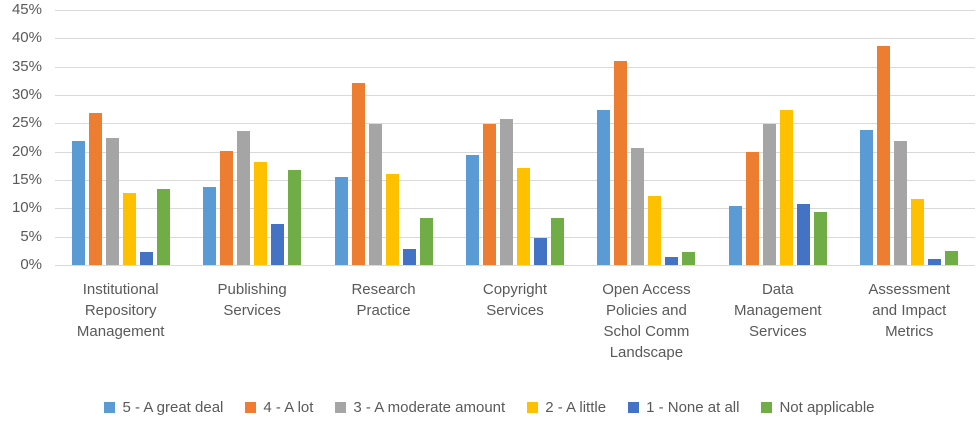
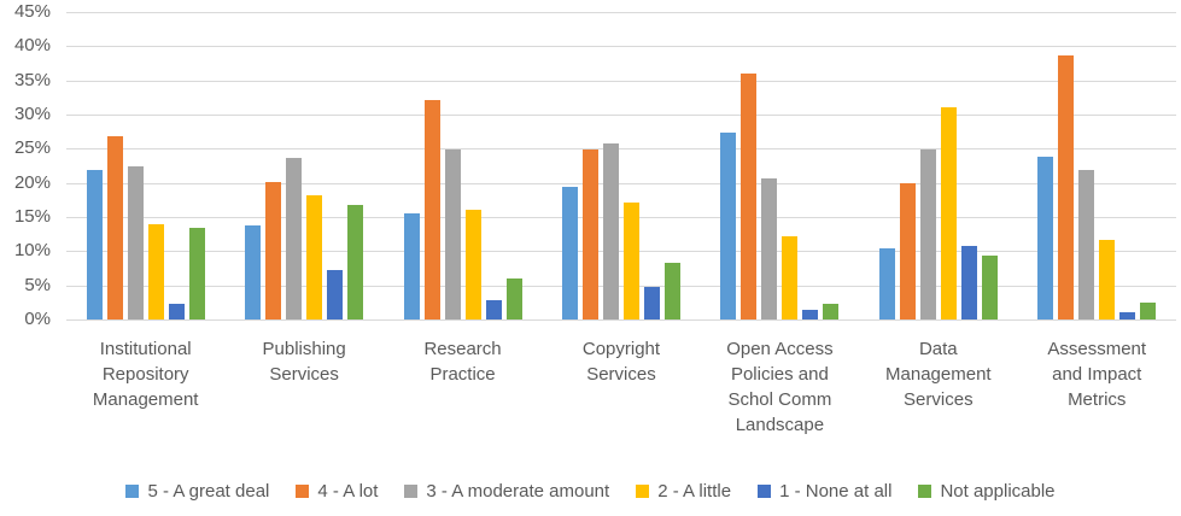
2 - A little/Institutional Repository Management: 13% -> 14%
Not applicable/Research Practice: 8% -> 6%
2 - A little/Data Management Services: 27% -> 31%
